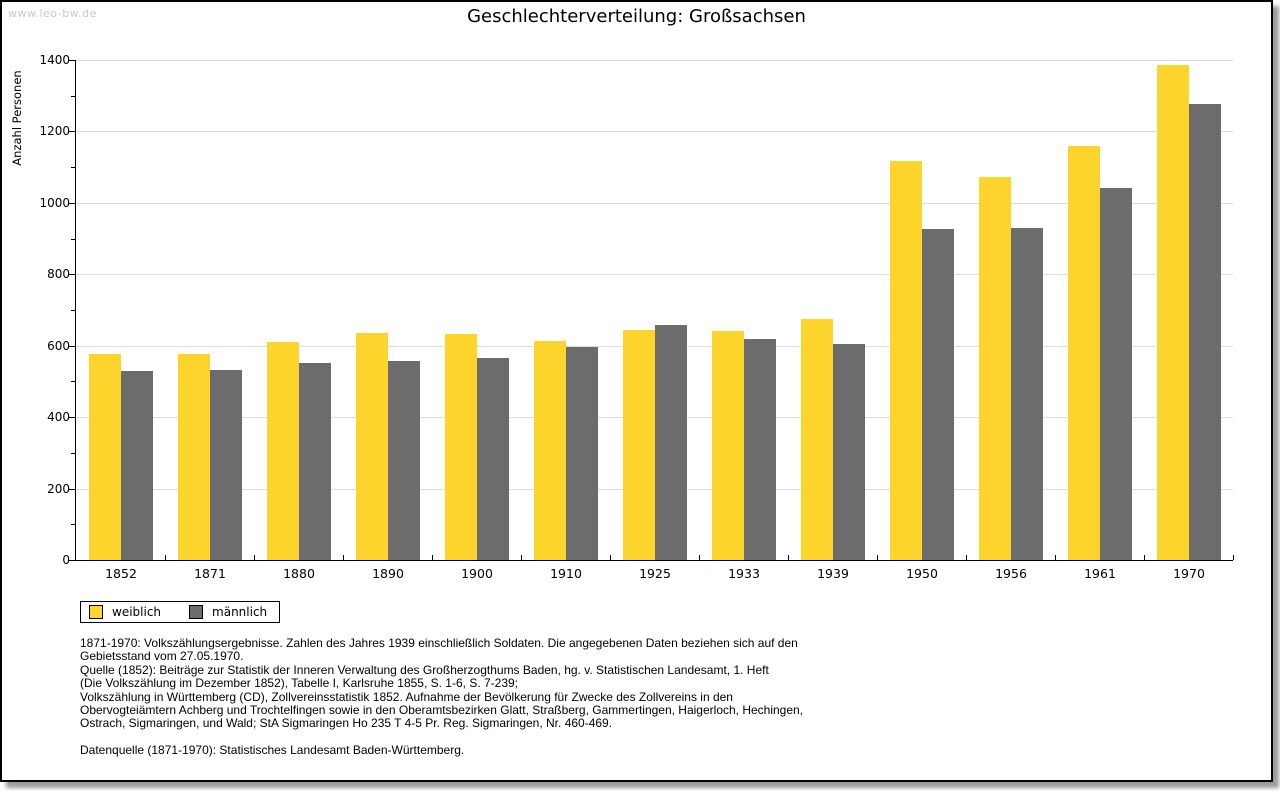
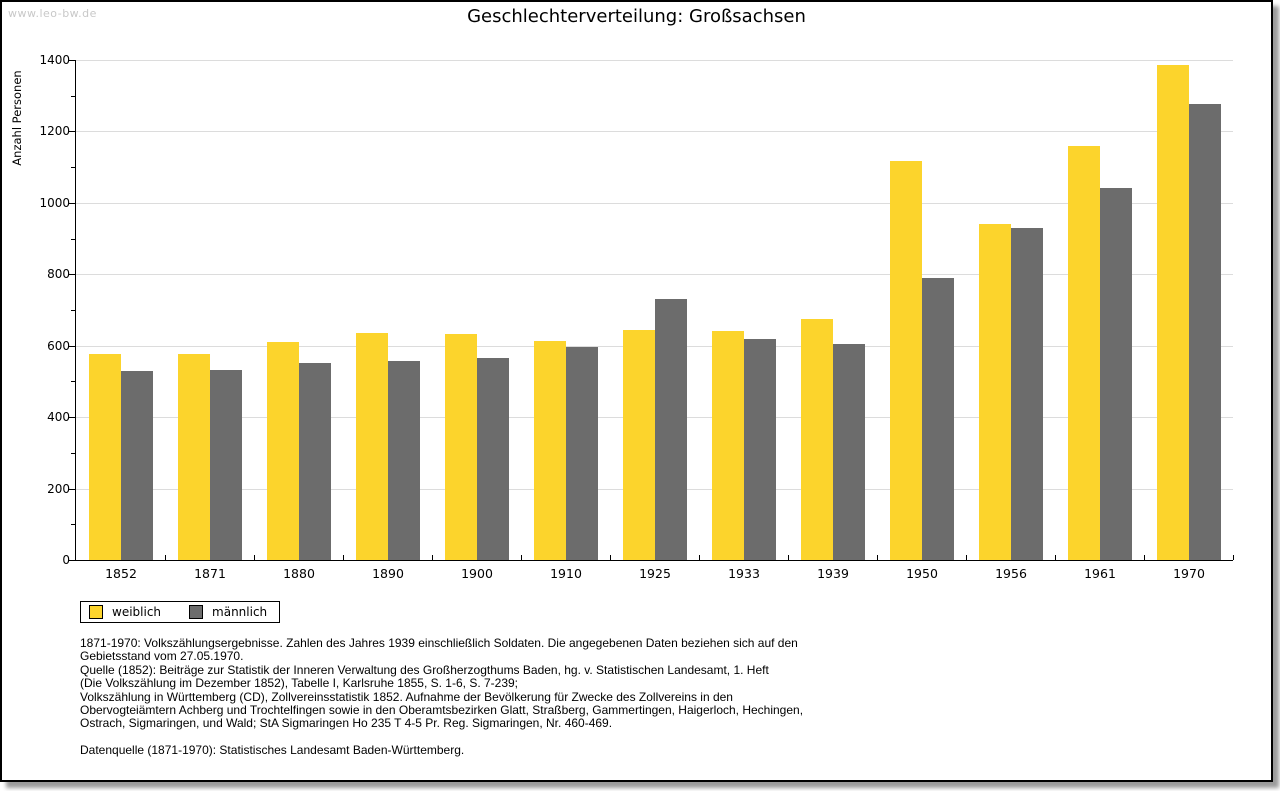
männlich/1925: 660 -> 730
männlich/1950: 930 -> 790
weiblich/1956: 1070 -> 940
